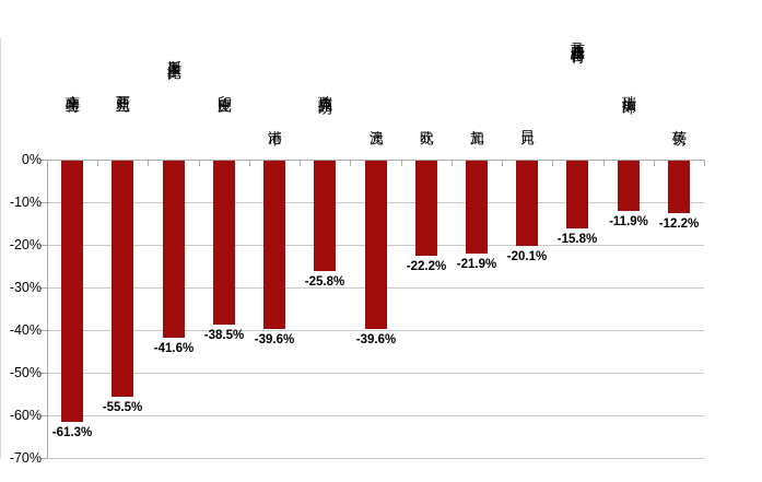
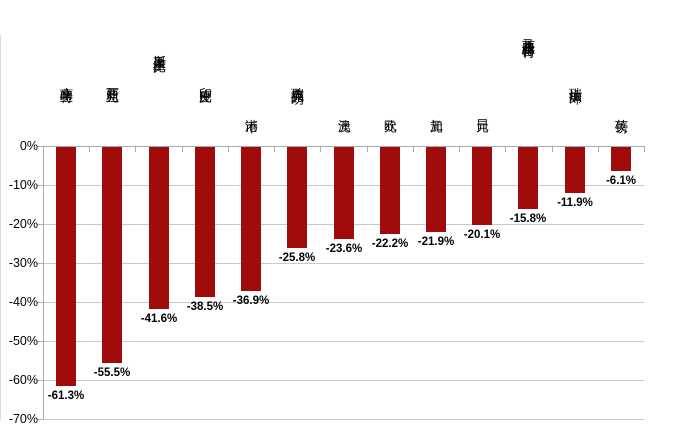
港币: -39.6% -> -36.9%
澳元: -39.6% -> -23.6%
英镑: -12.2% -> -6.1%
